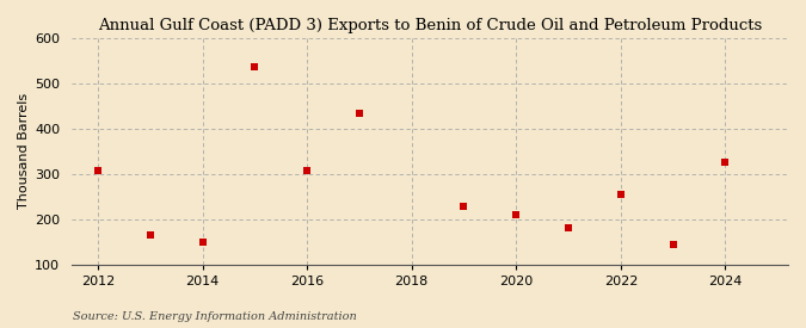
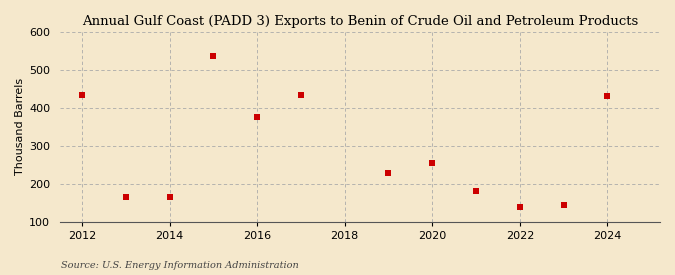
2012: 307 -> 435
2014: 150 -> 165
2016: 308 -> 375
2020: 210 -> 255
2022: 254 -> 140
2024: 325 -> 430
